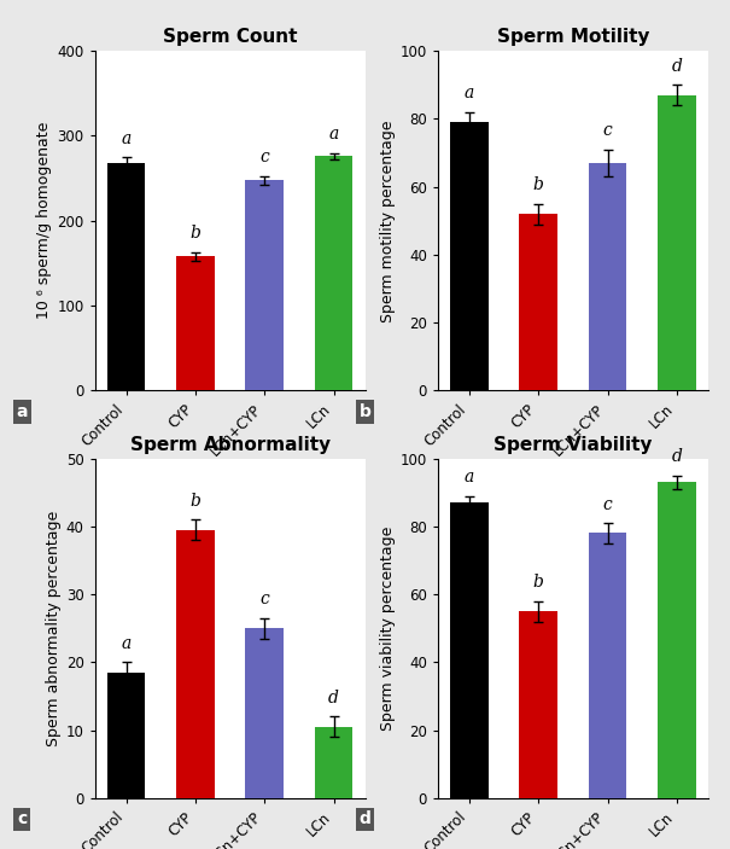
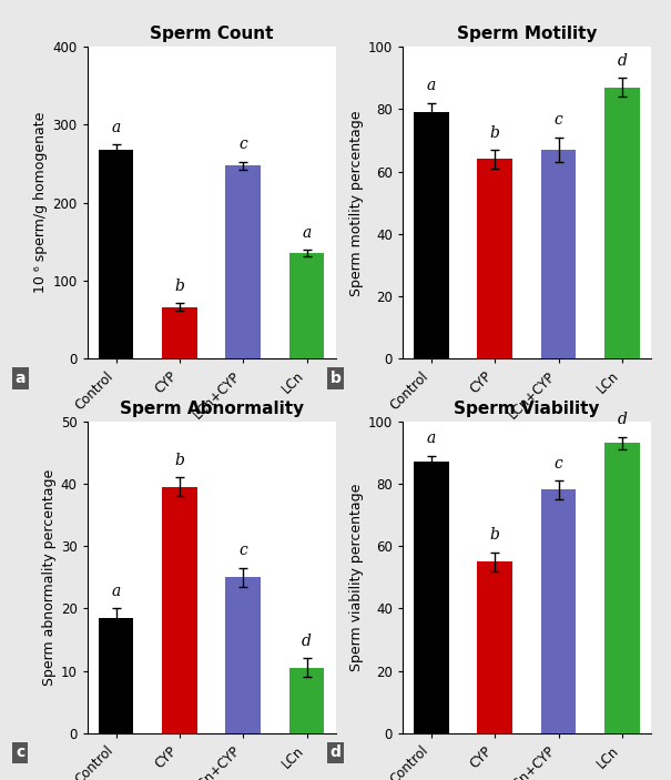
Sperm Count/CYP: 158 -> 66
Sperm Count/LCn: 276 -> 136
Sperm Motility/CYP: 52 -> 64
